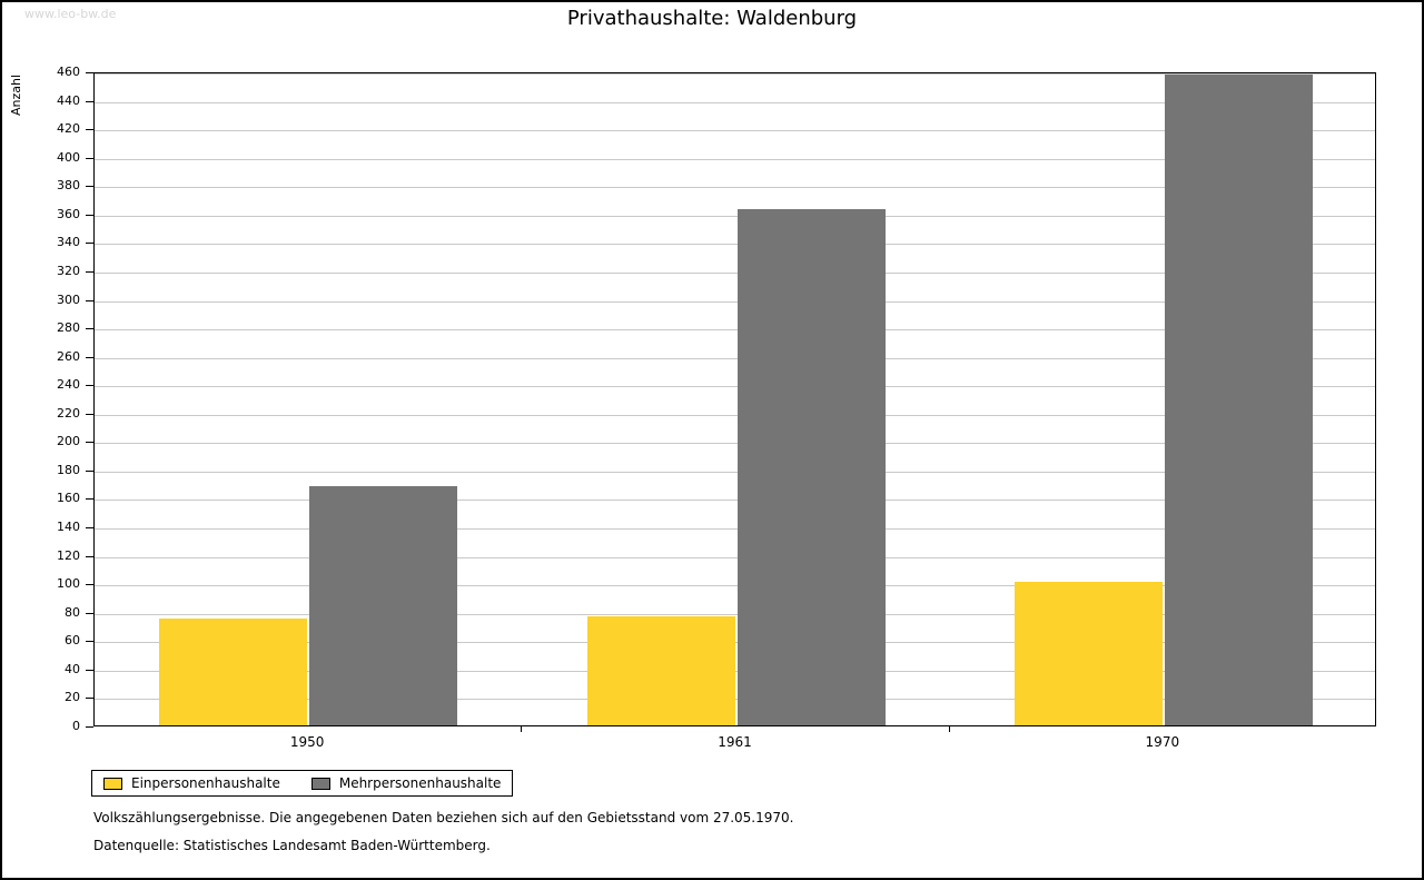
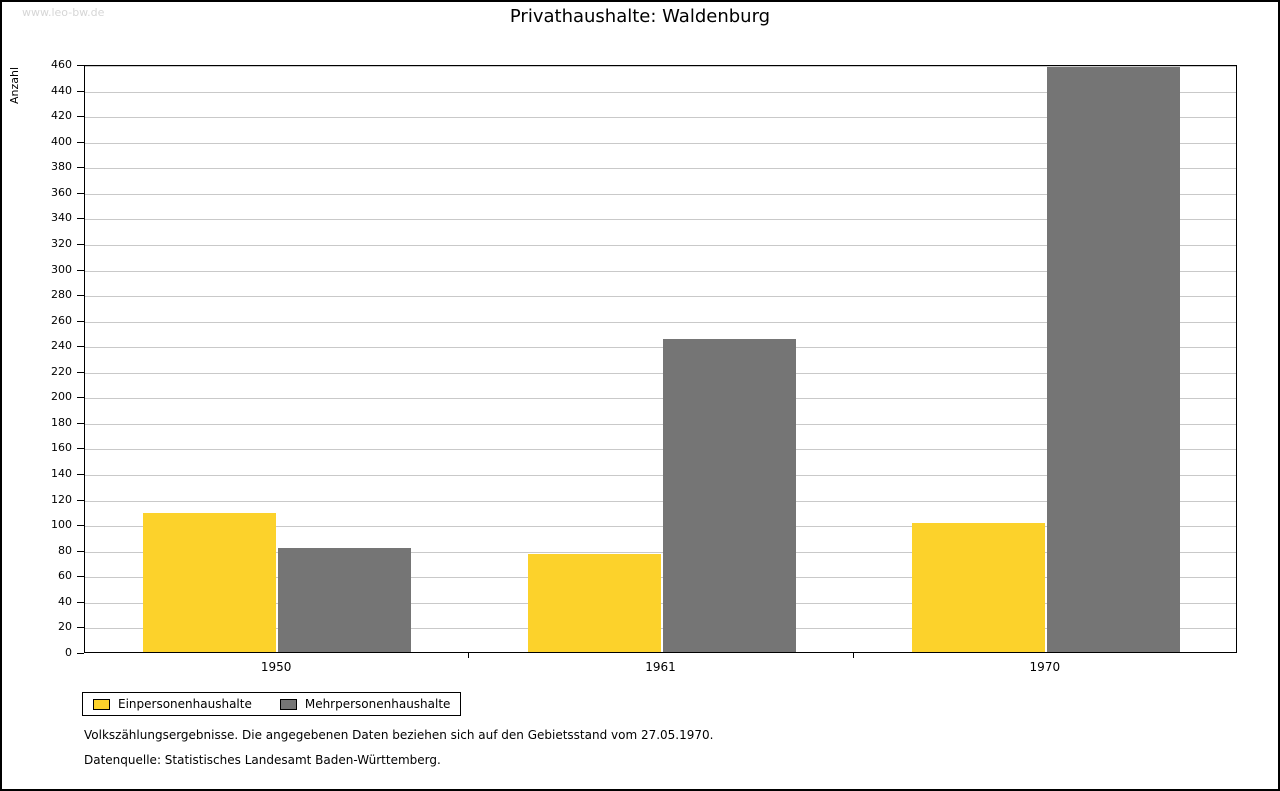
Einpersonenhaushalte/1950: 75 -> 109
Mehrpersonenhaushalte/1950: 168 -> 81
Mehrpersonenhaushalte/1961: 363 -> 245
